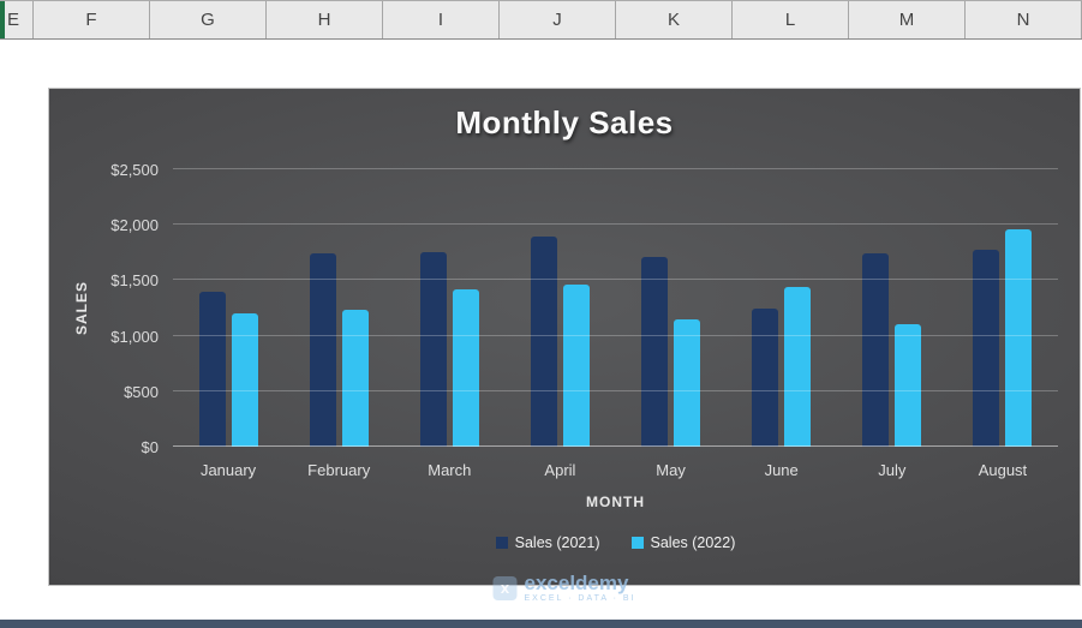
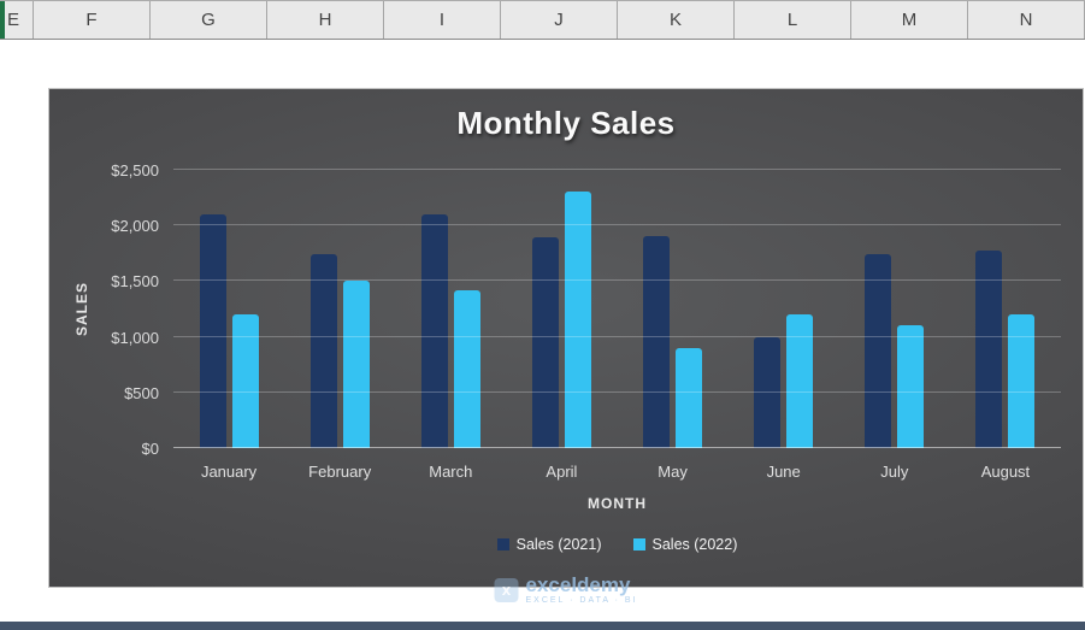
Sales (2021)/January: $1400 -> $2100
Sales (2022)/February: $1200 -> $1500
Sales (2021)/March: $1800 -> $2100
Sales (2022)/April: $1500 -> $2300
Sales (2021)/May: $1700 -> $1900
Sales (2022)/May: $1200 -> $900
Sales (2021)/June: $1200 -> $1000
Sales (2022)/June: $1400 -> $1200
Sales (2022)/August: $2000 -> $1200
